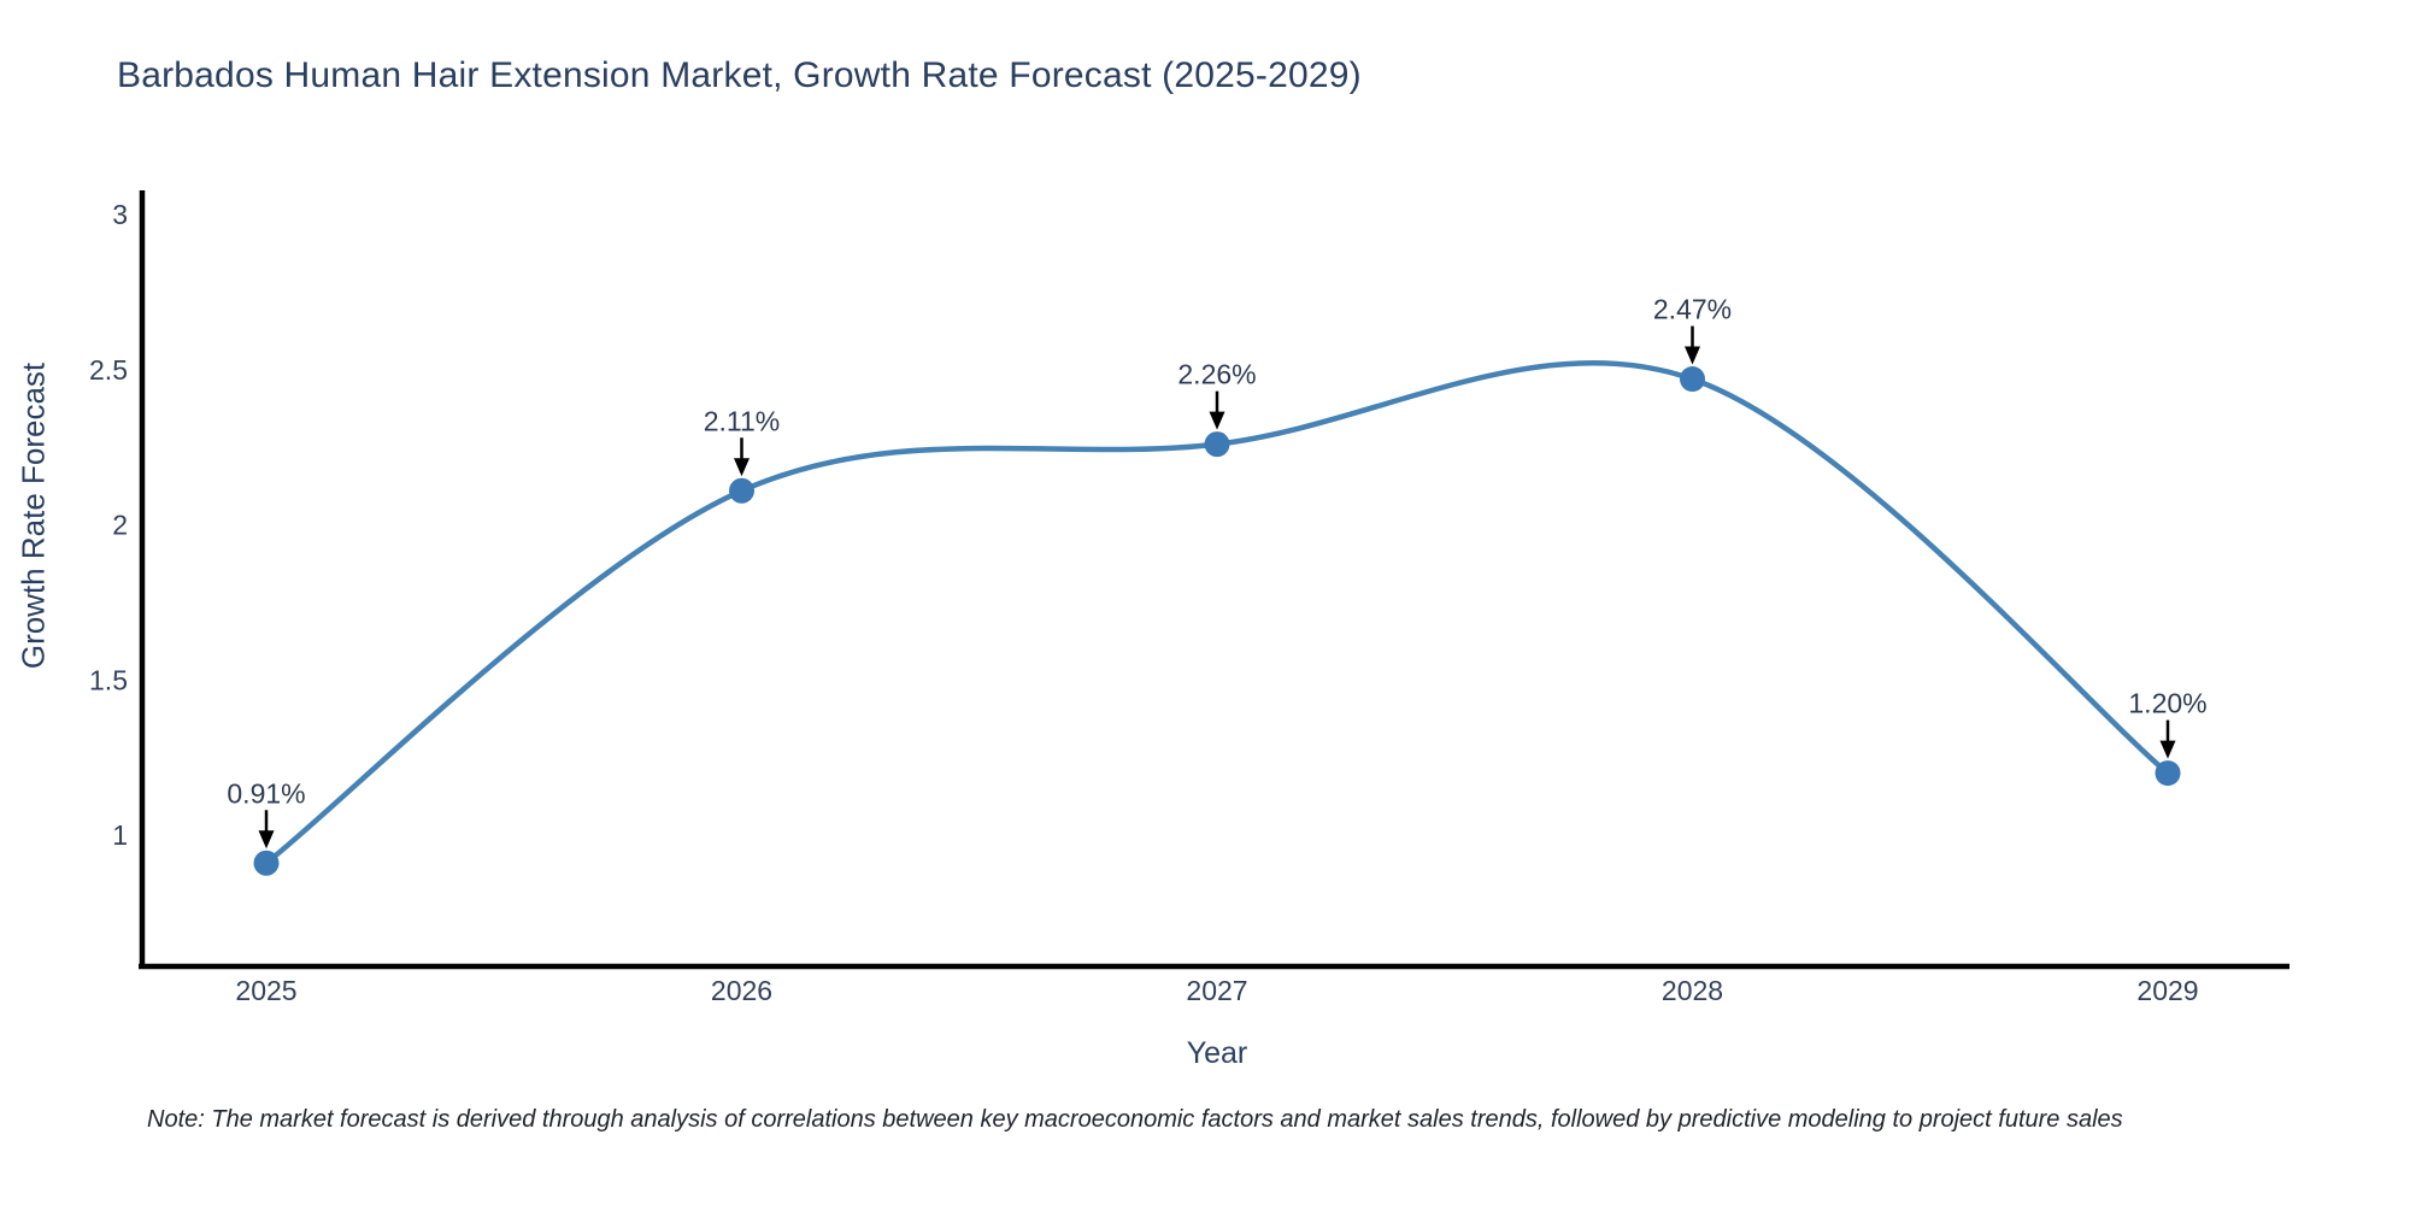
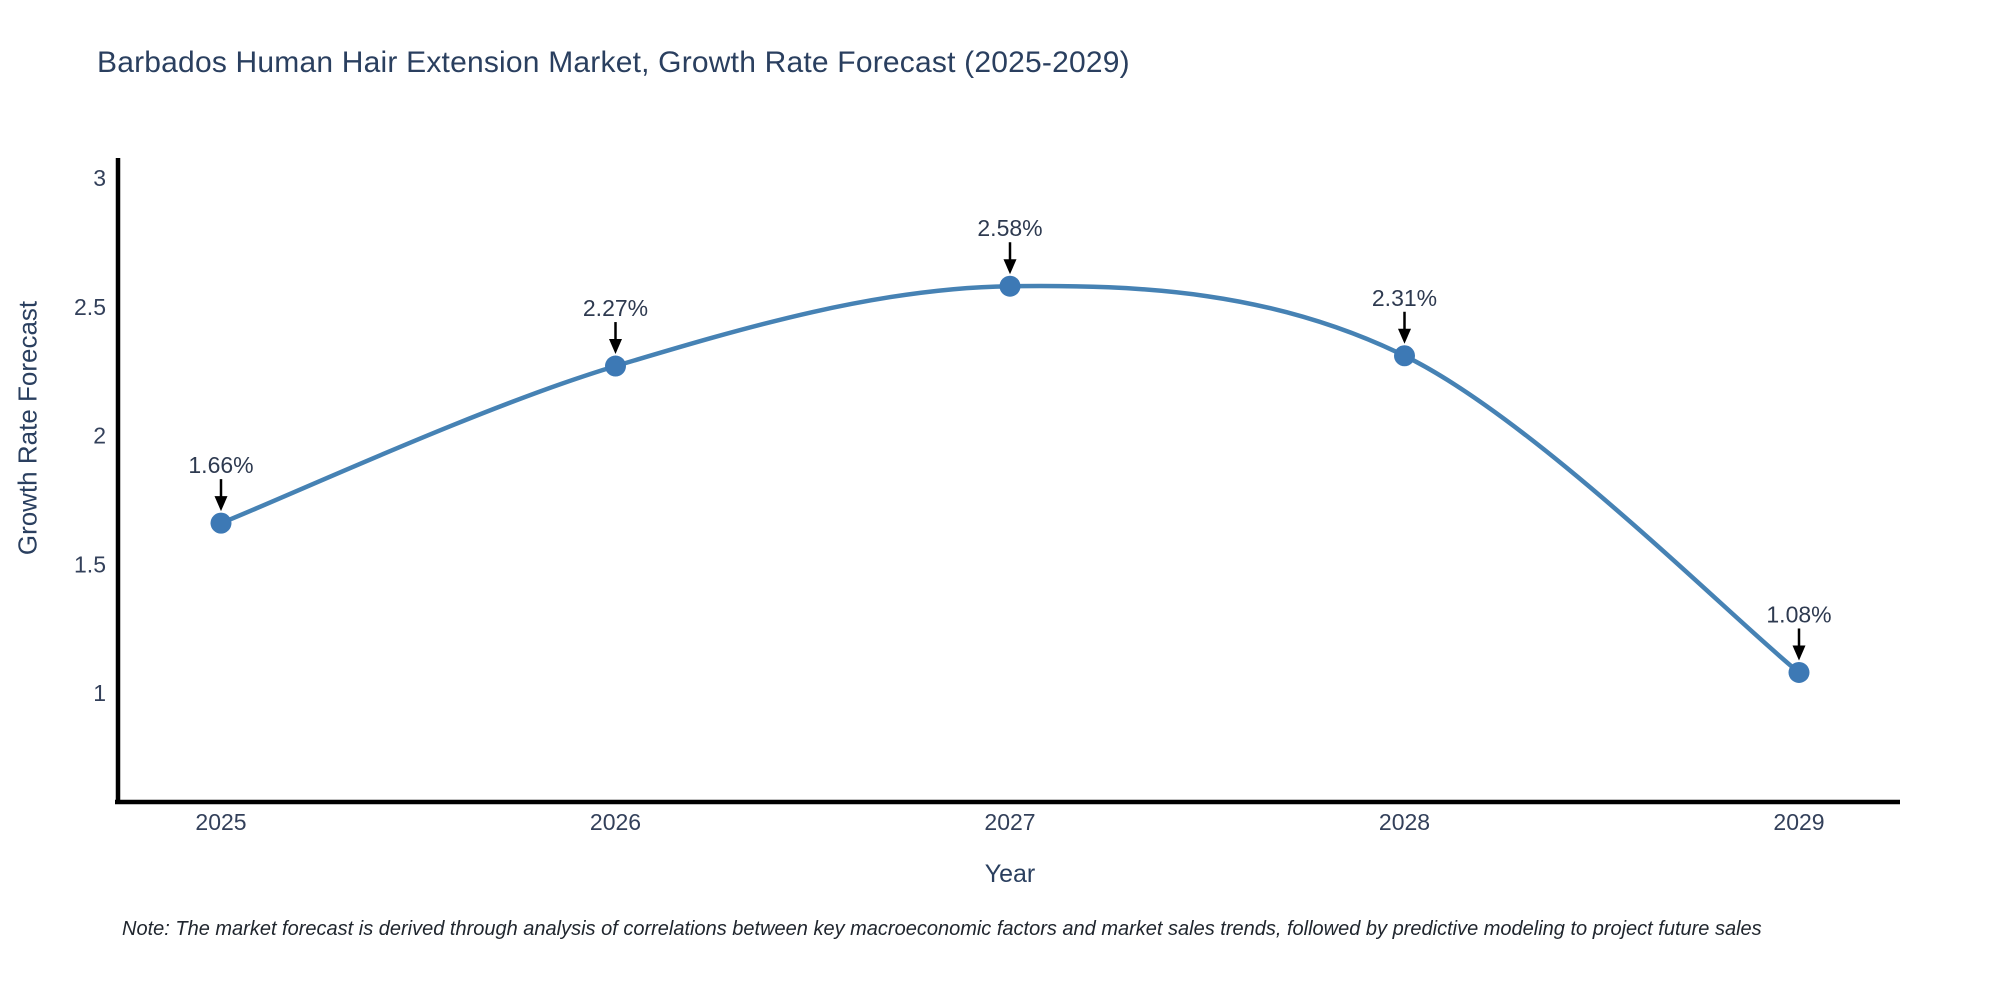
2025: 0.91% -> 1.66%
2026: 2.11% -> 2.27%
2027: 2.26% -> 2.58%
2028: 2.47% -> 2.31%
2029: 1.20% -> 1.08%
